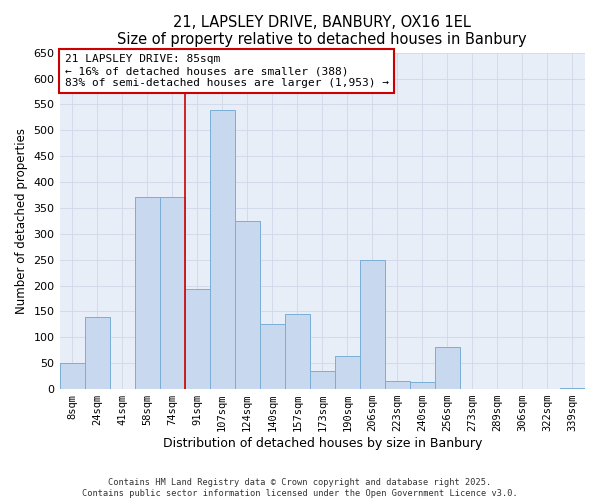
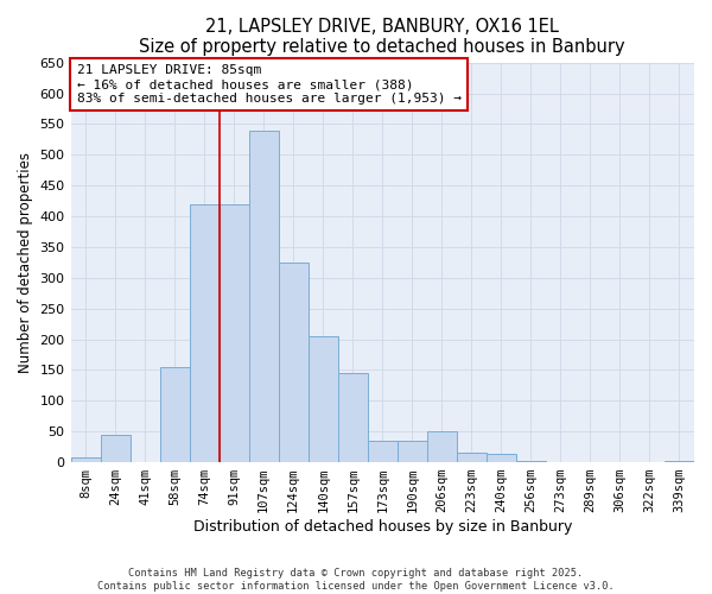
8sqm: 50 -> 8
24sqm: 140 -> 45
58sqm: 372 -> 155
74sqm: 372 -> 420
91sqm: 194 -> 420
140sqm: 126 -> 205
190sqm: 64 -> 35
206sqm: 250 -> 50
256sqm: 82 -> 3
